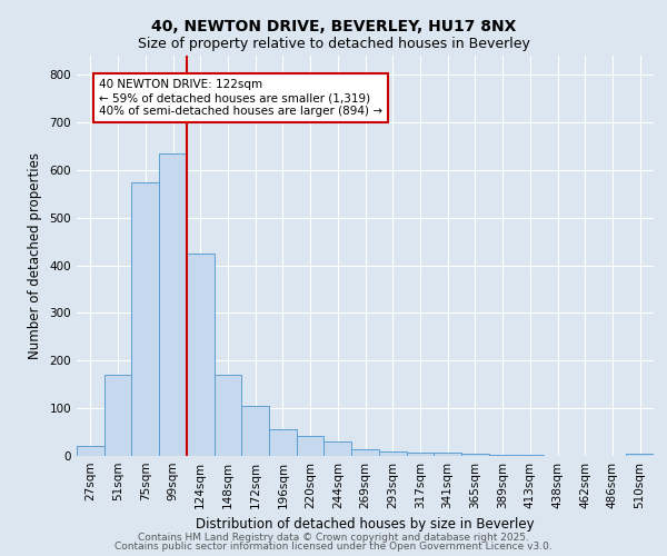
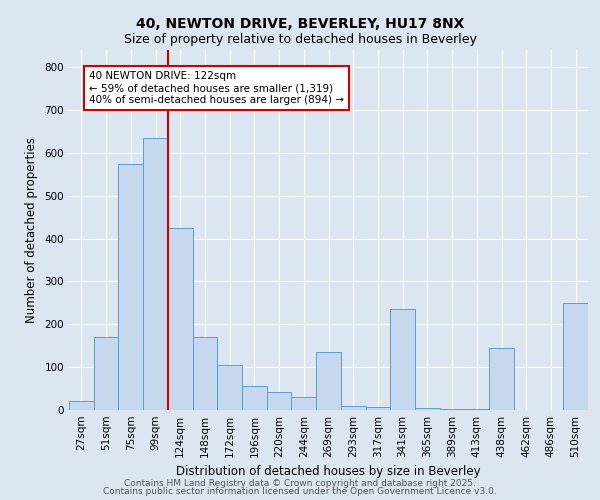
269sqm: 15 -> 135
341sqm: 6 -> 235
438sqm: 1 -> 145
510sqm: 5 -> 250
